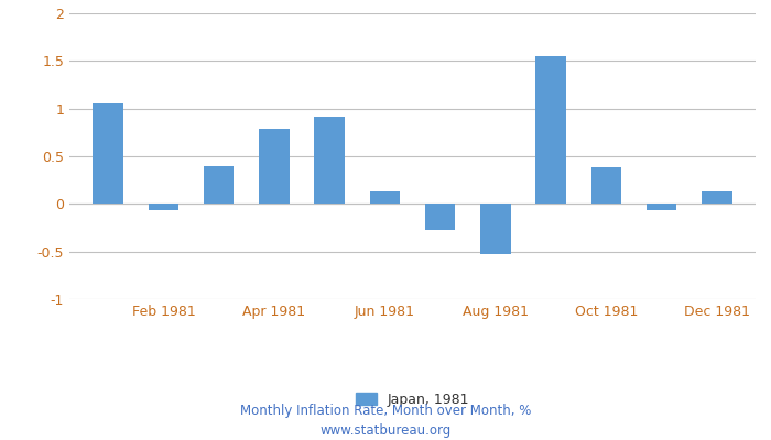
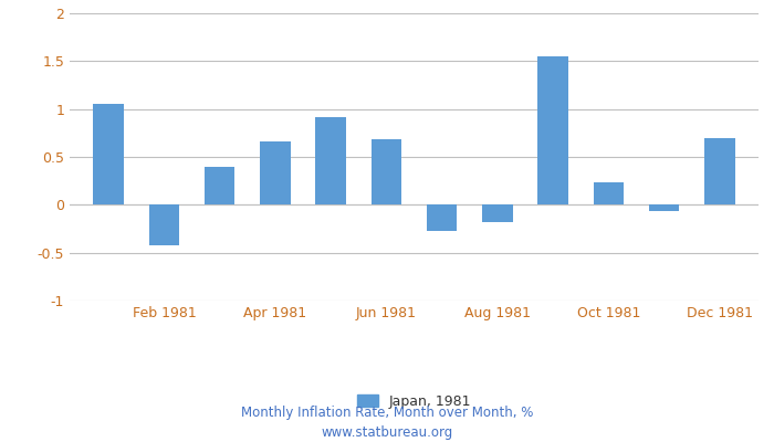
Feb 1981: -0.06 -> -0.42
Apr 1981: 0.79 -> 0.66
Jun 1981: 0.13 -> 0.68
Aug 1981: -0.53 -> -0.18
Oct 1981: 0.38 -> 0.24
Dec 1981: 0.13 -> 0.70
